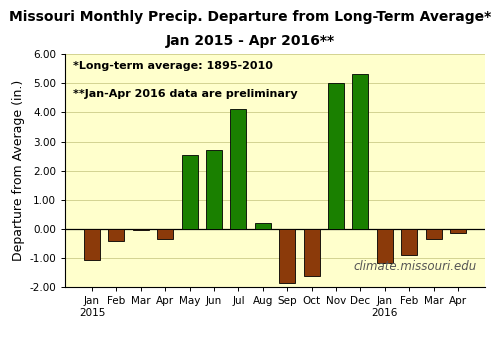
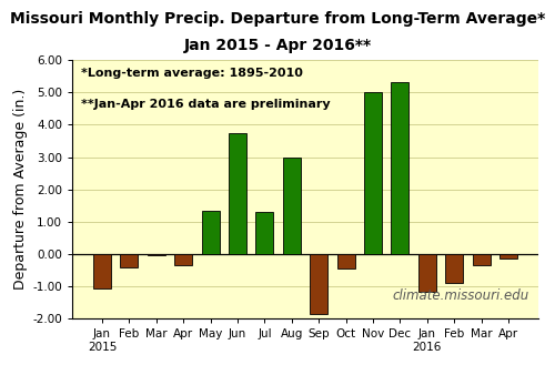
May: 2.55 -> 1.35
Jun: 2.70 -> 3.75
Jul: 4.10 -> 1.30
Aug: 0.22 -> 3.00
Oct: -1.60 -> -0.45
